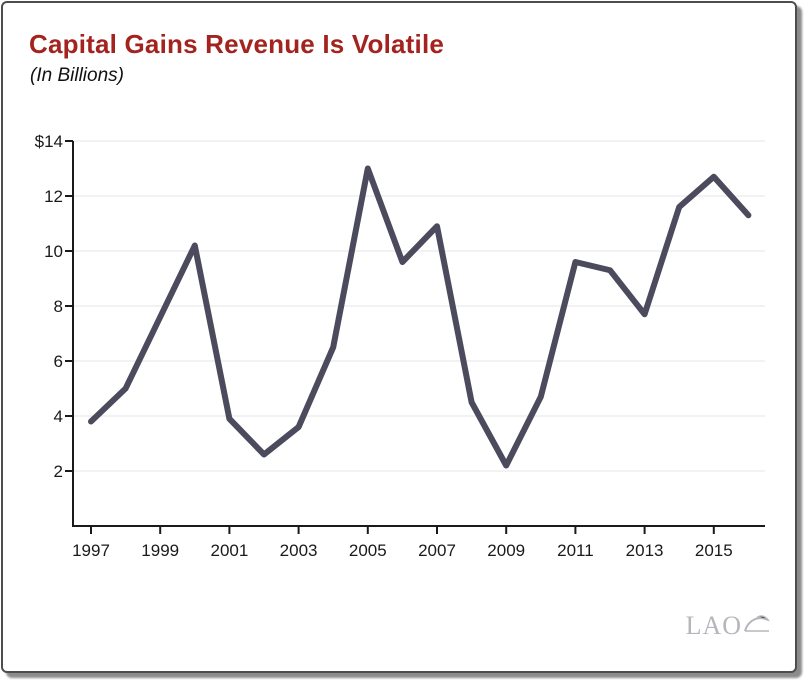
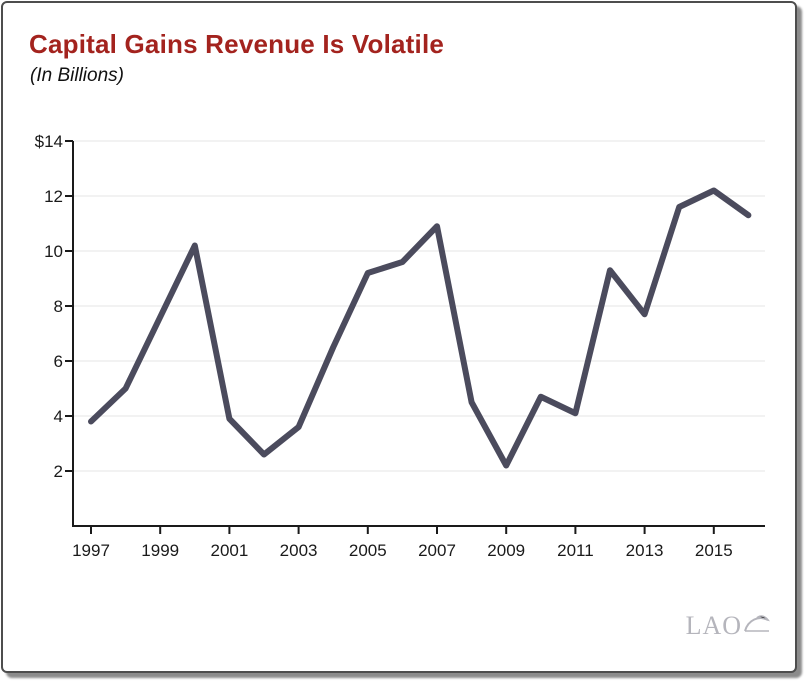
2005: $13.0 -> $9.2
2011: $9.6 -> $4.1
2015: $12.7 -> $12.2
